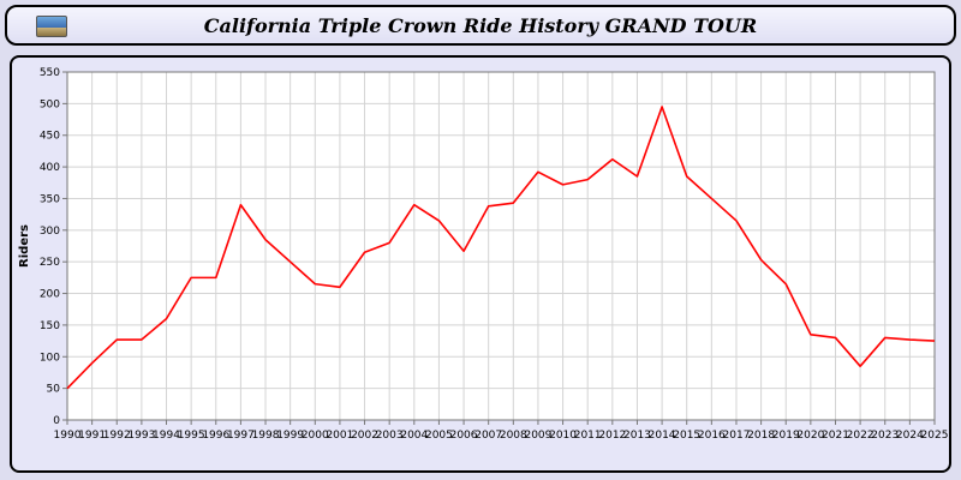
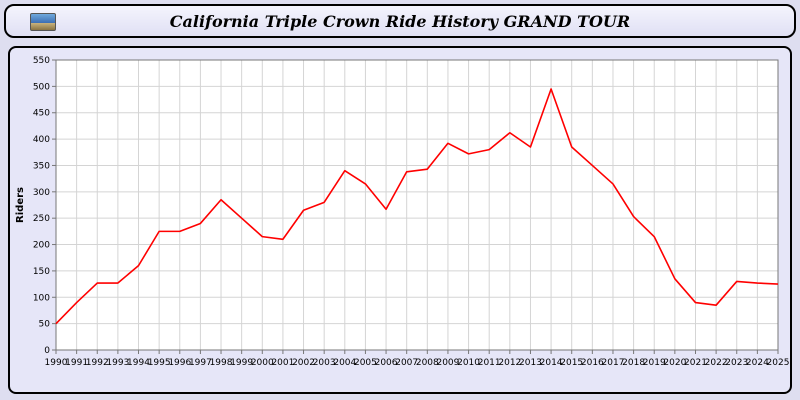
1997: 340 -> 240
2021: 130 -> 90
